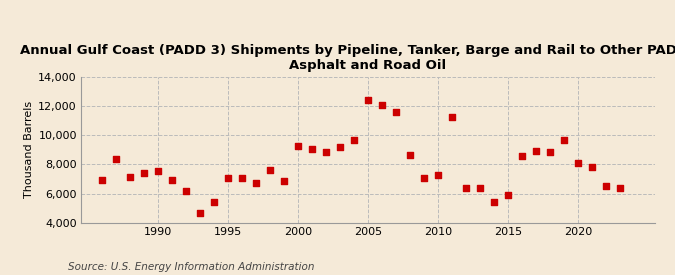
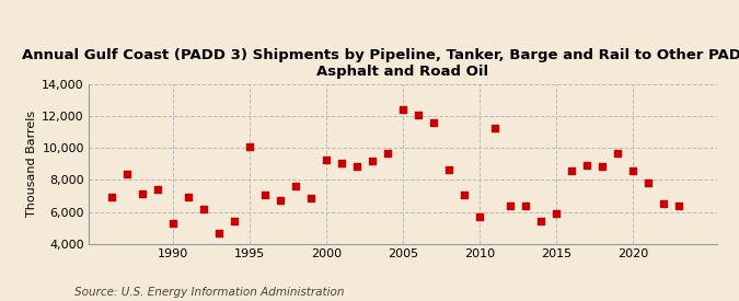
1990: 7,600 -> 5,300
1995: 7,100 -> 10,100
2010: 7,300 -> 5,700
2020: 8,100 -> 8,600
